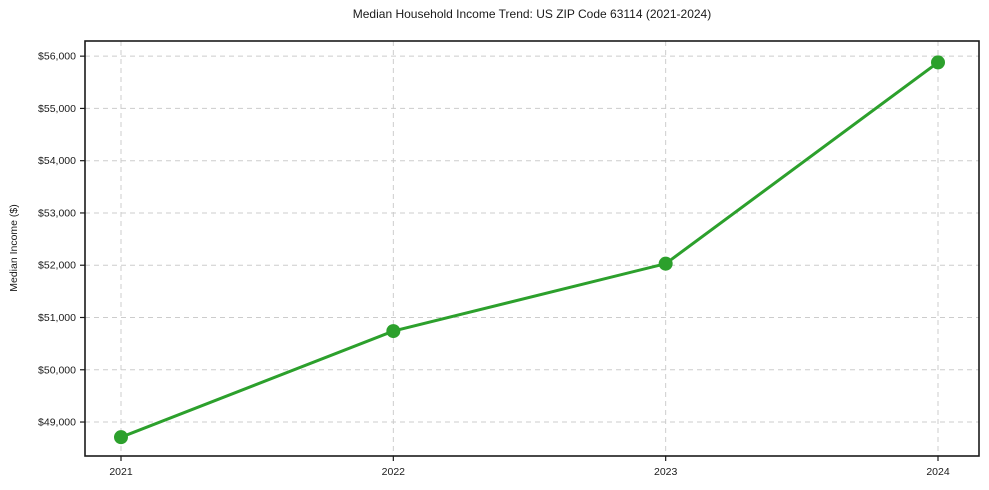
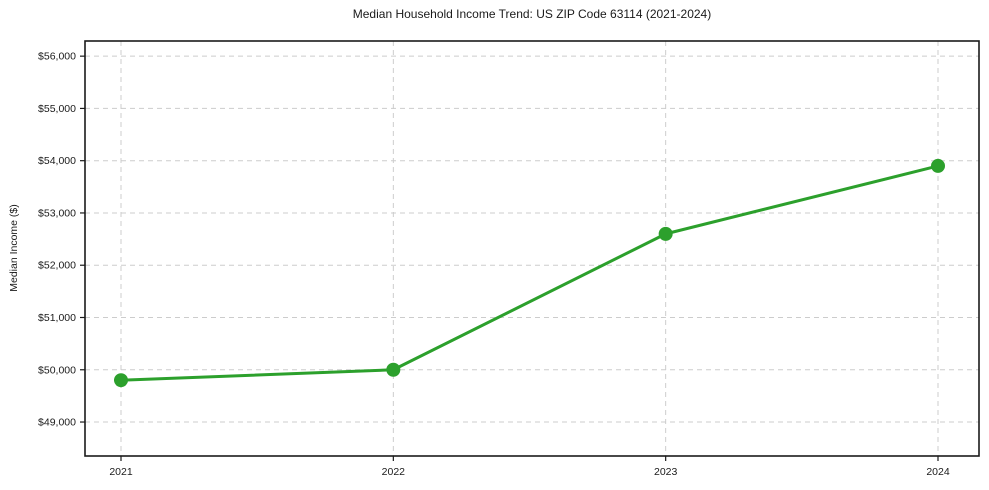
2021: $48700 -> $49800
2022: $50700 -> $50000
2023: $52000 -> $52600
2024: $55900 -> $53900
